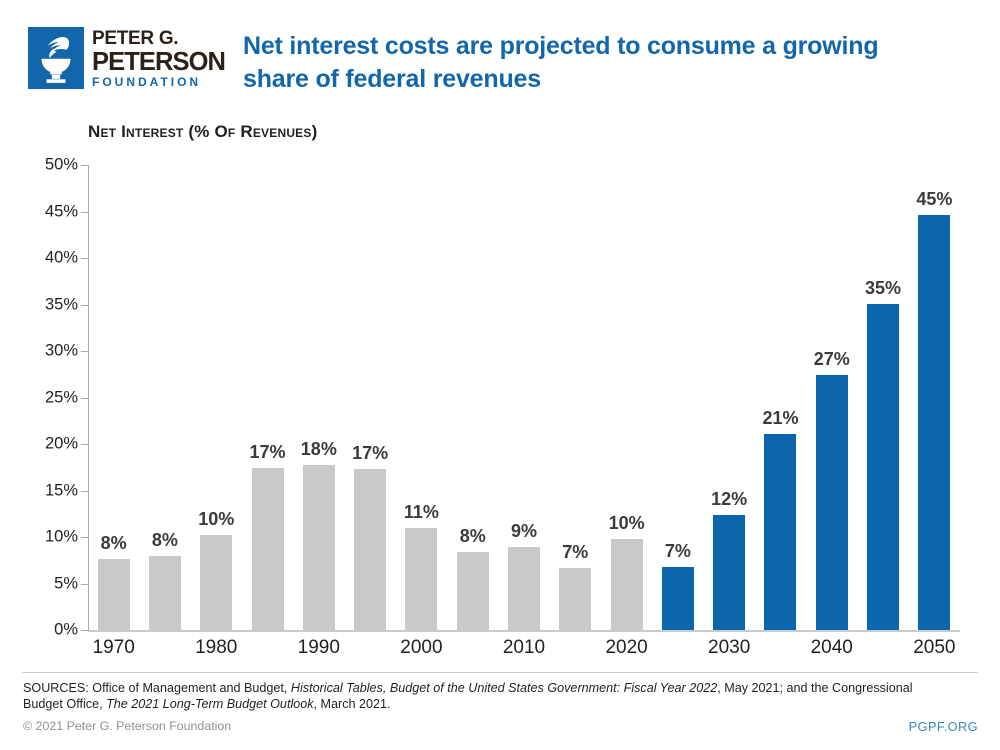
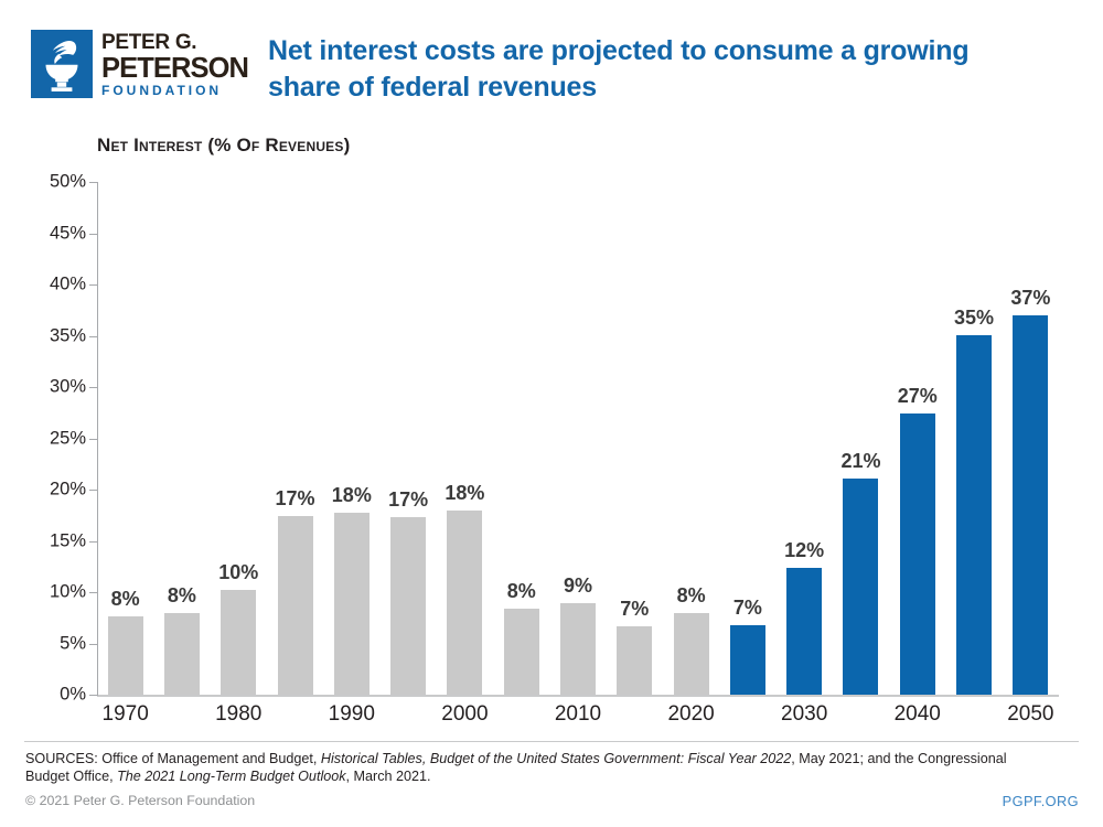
2000: 11% -> 18%
2020: 10% -> 8%
2050: 45% -> 37%
